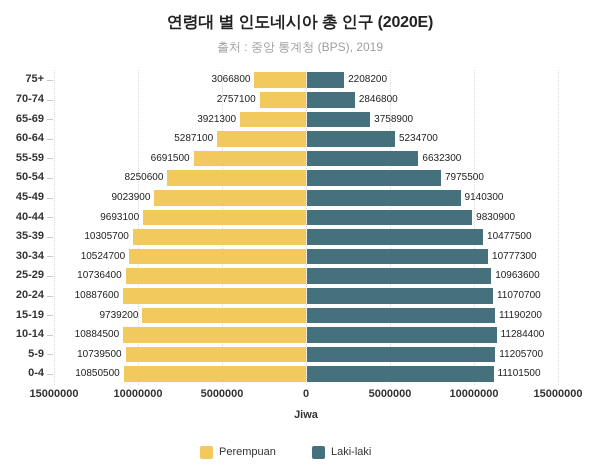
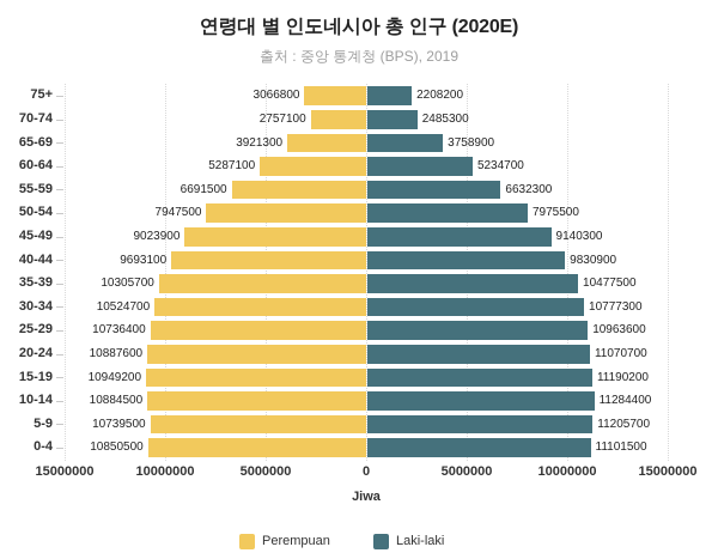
Laki-laki/70-74: 2846800 -> 2485300
Perempuan/50-54: 8250600 -> 7947500
Perempuan/15-19: 9739200 -> 10949200
